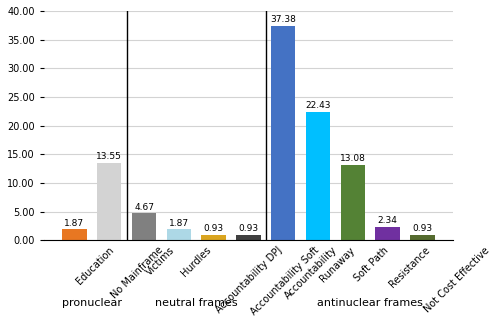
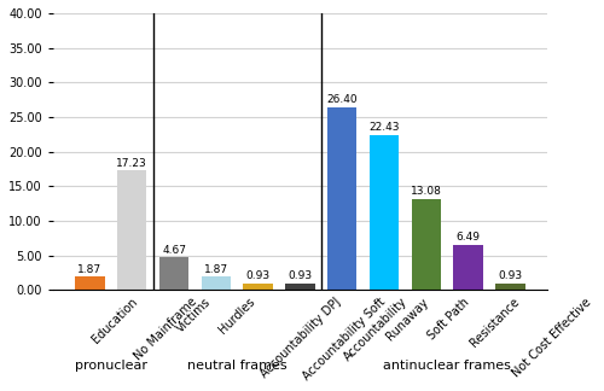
No Mainframe: 13.55 -> 17.23
Accountability: 37.38 -> 26.40
Resistance: 2.34 -> 6.49
